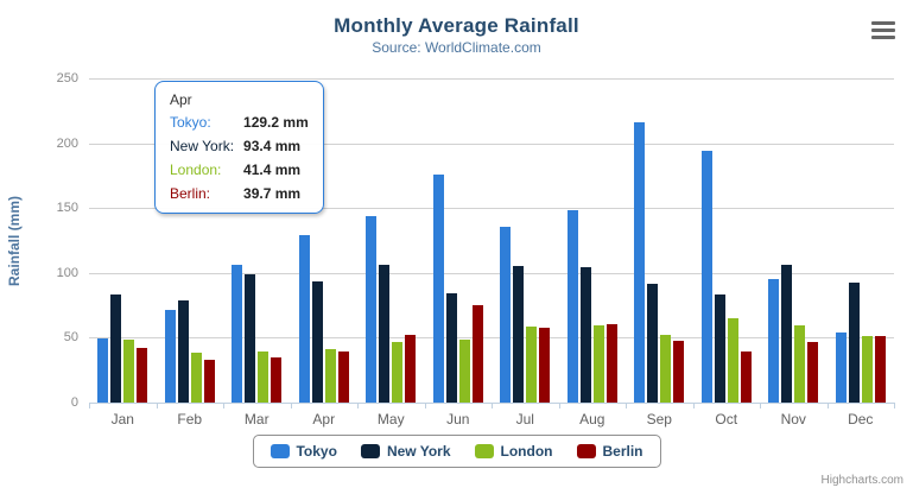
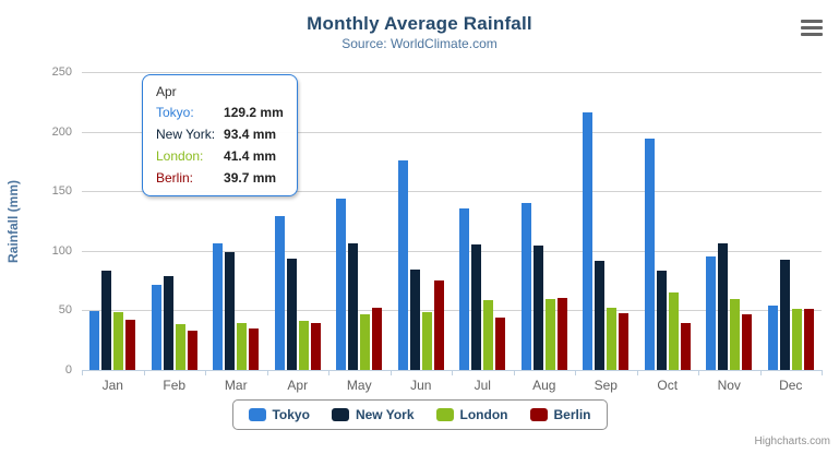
Berlin/Jul: 57 -> 44
Tokyo/Aug: 148 -> 140
